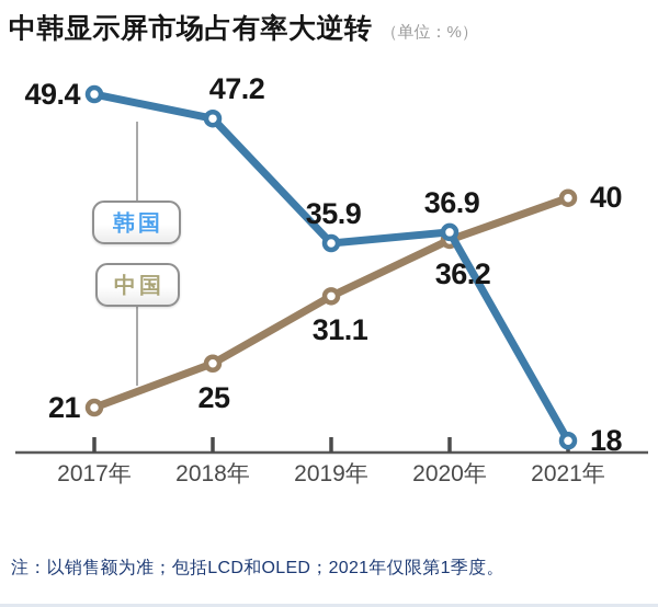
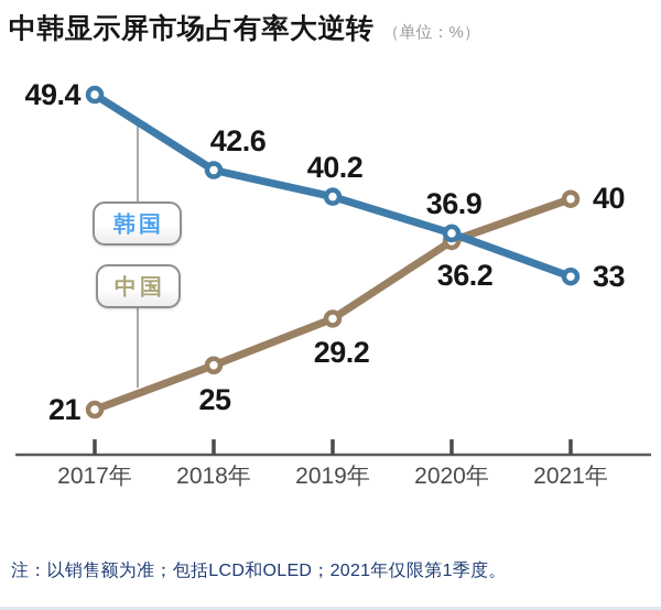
韩国/2018年: 47.2 -> 42.6
韩国/2019年: 35.9 -> 40.2
中国/2019年: 31.1 -> 29.2
韩国/2021年: 18 -> 33
